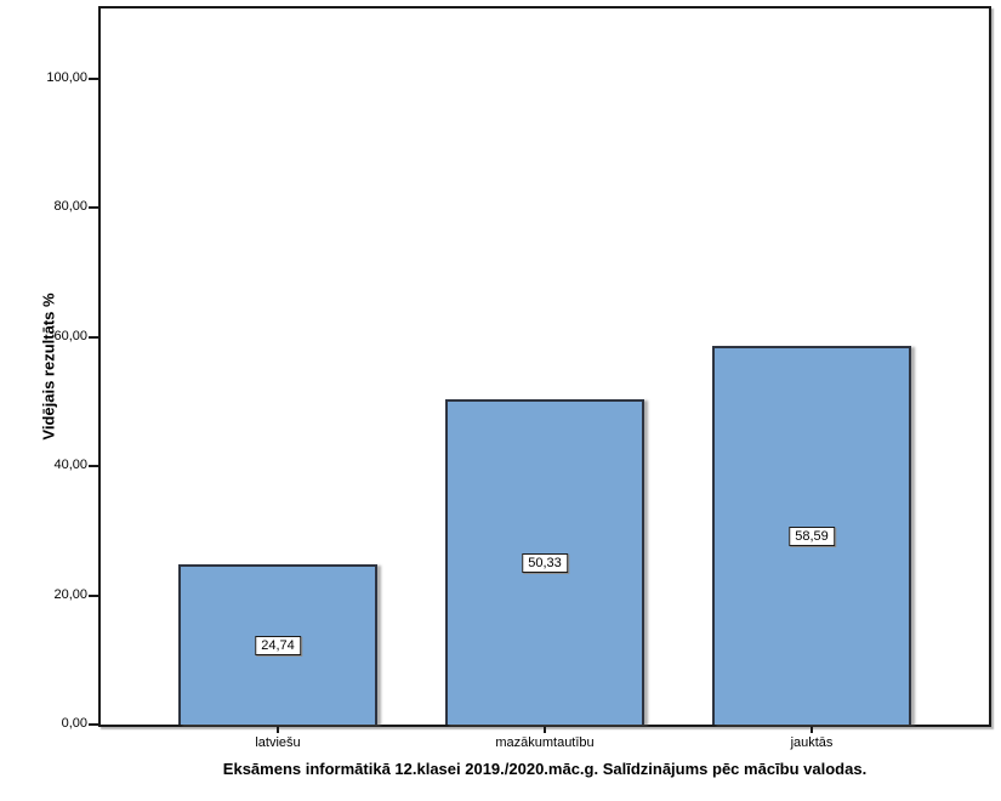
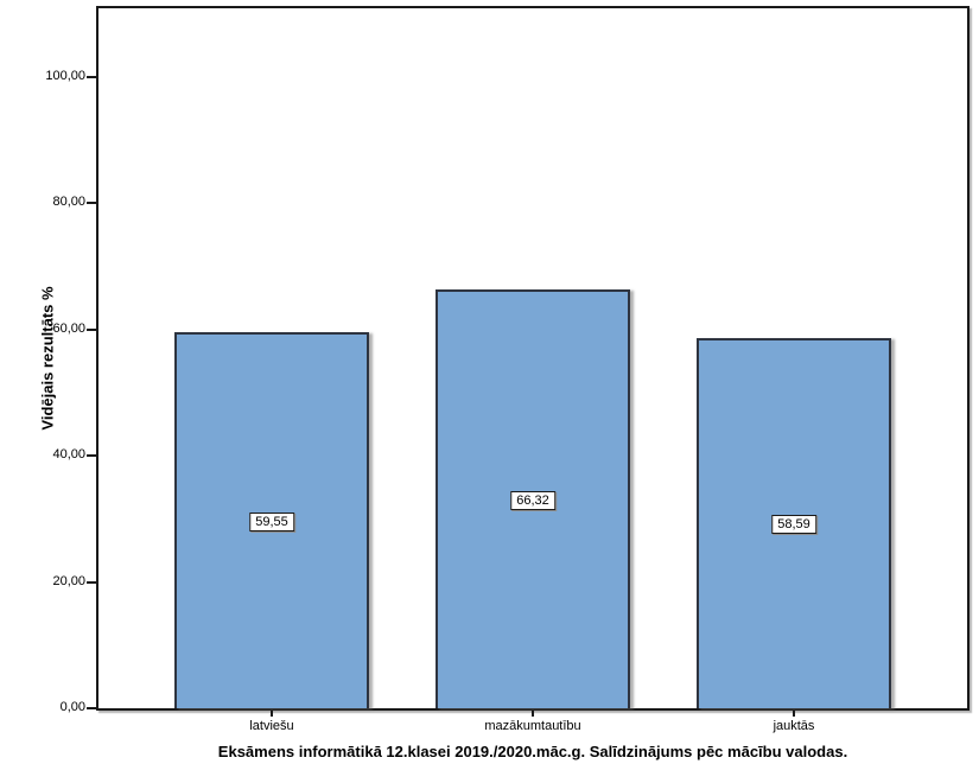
latviešu: 24,74 -> 59,55
mazākumtautību: 50,33 -> 66,32
